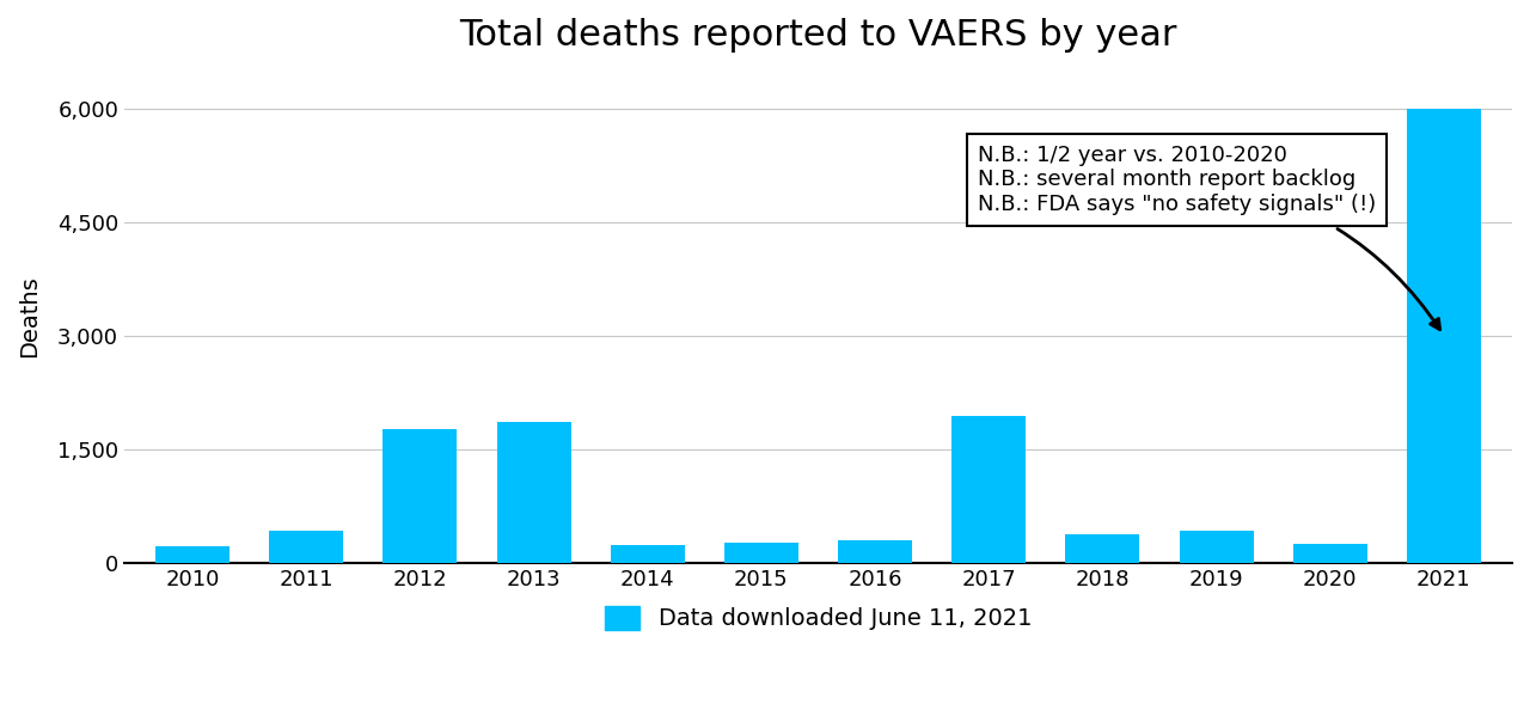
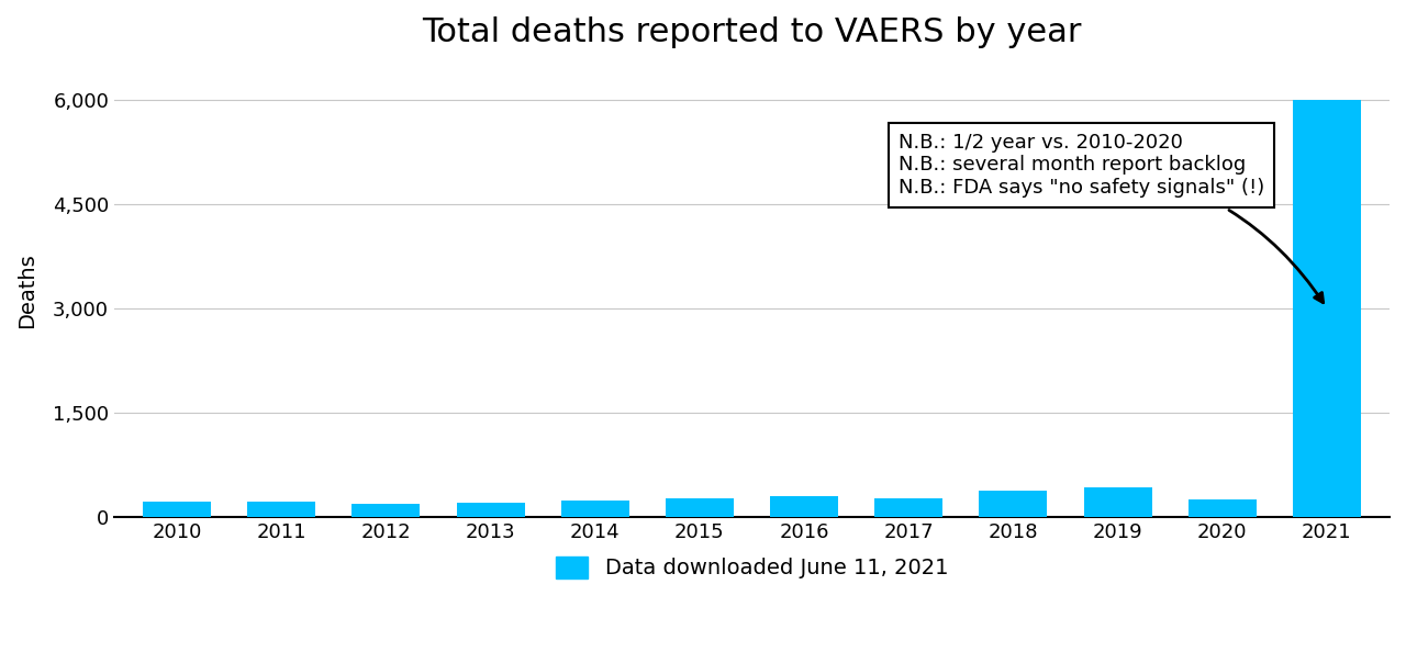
2011: 420 -> 220
2012: 1,760 -> 180
2013: 1,860 -> 200
2017: 1,940 -> 270
